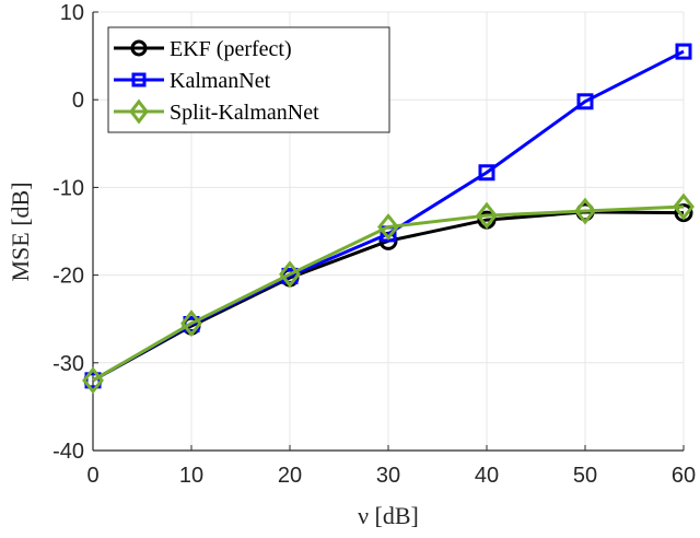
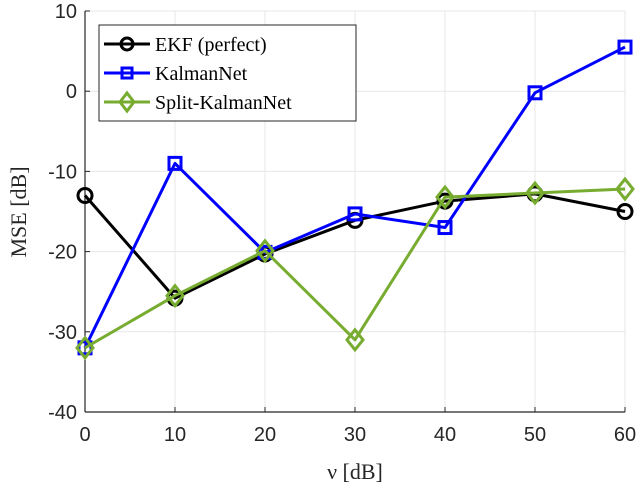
EKF (perfect)/0: -32 -> -13
KalmanNet/10: -26 -> -9
Split-KalmanNet/30: -14 -> -31
KalmanNet/40: -8 -> -17
EKF (perfect)/60: -13 -> -15
